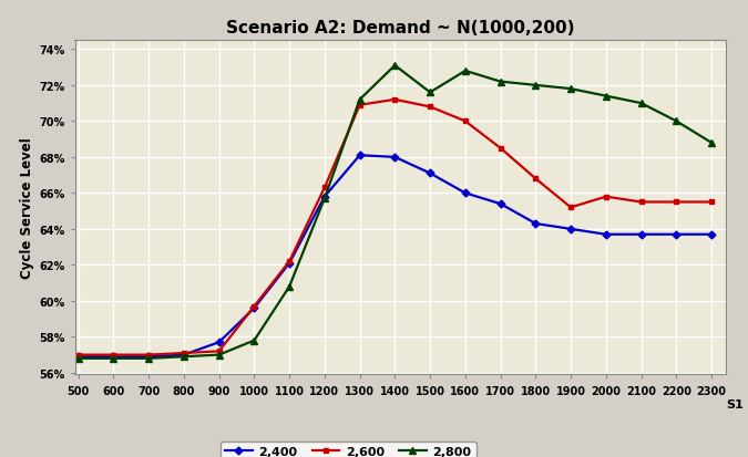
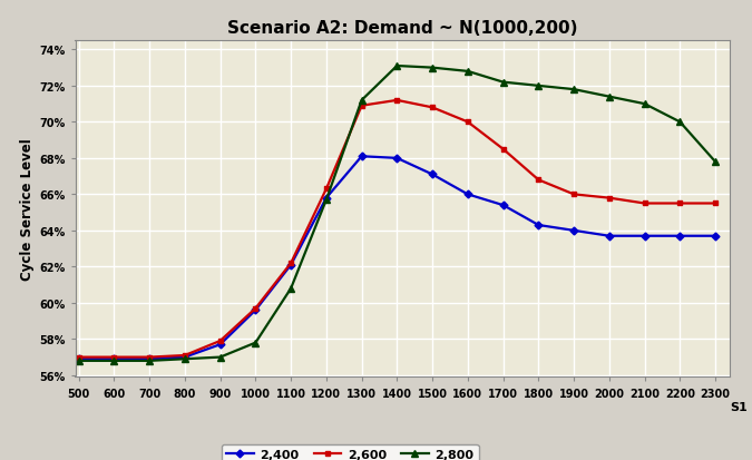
2,600/900: 57.2% -> 57.9%
2,800/1500: 71.6% -> 73.0%
2,600/1900: 65.2% -> 66.0%
2,800/2300: 68.8% -> 67.8%
